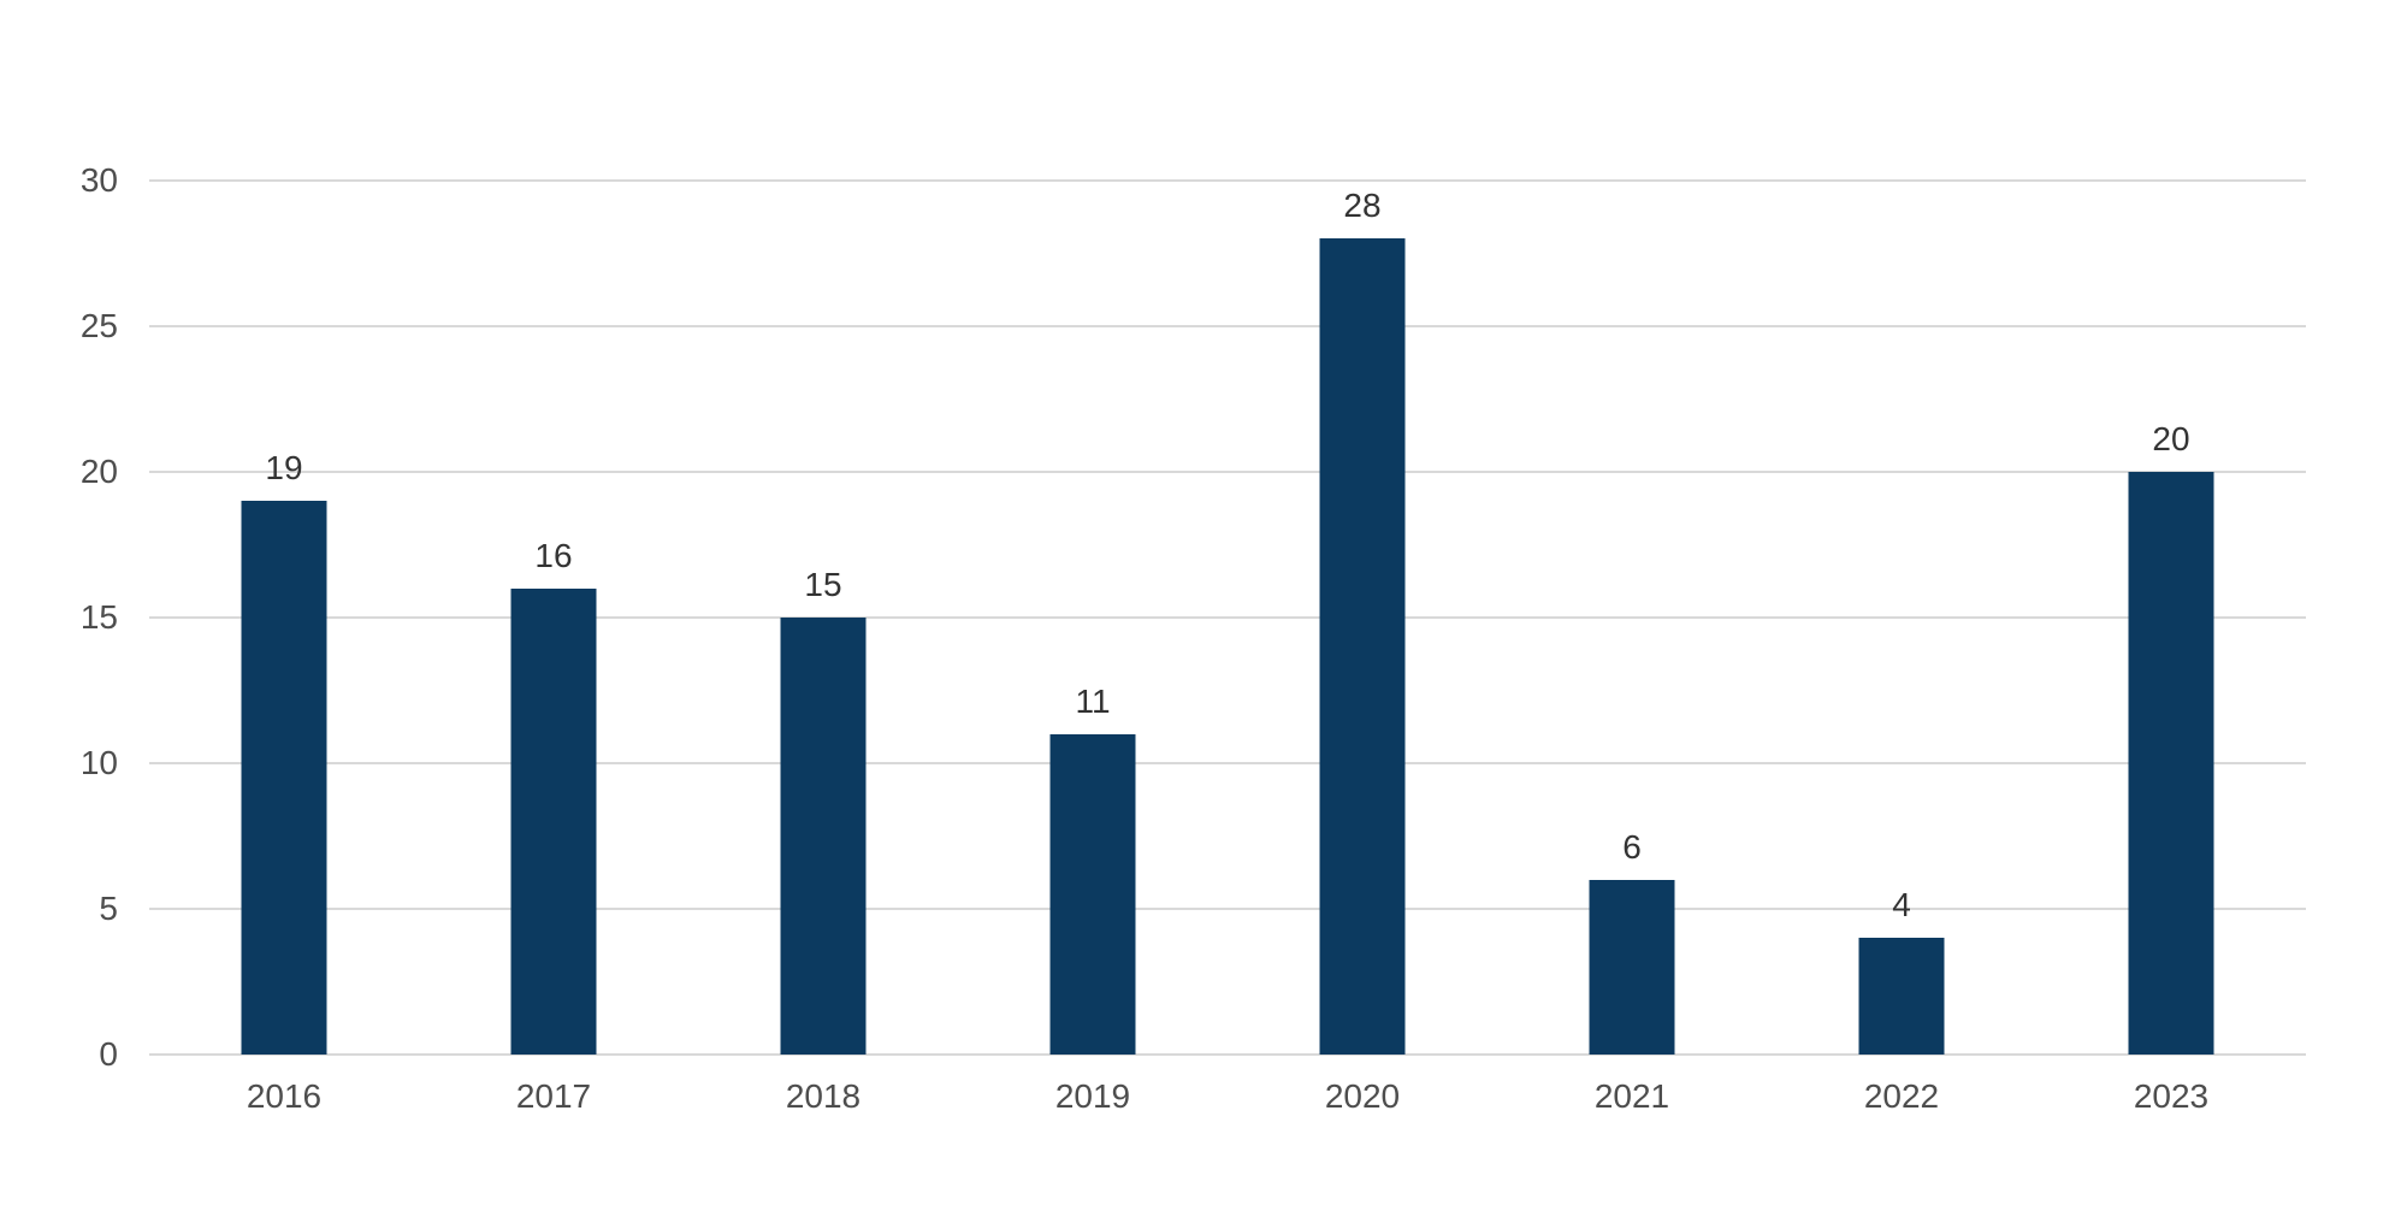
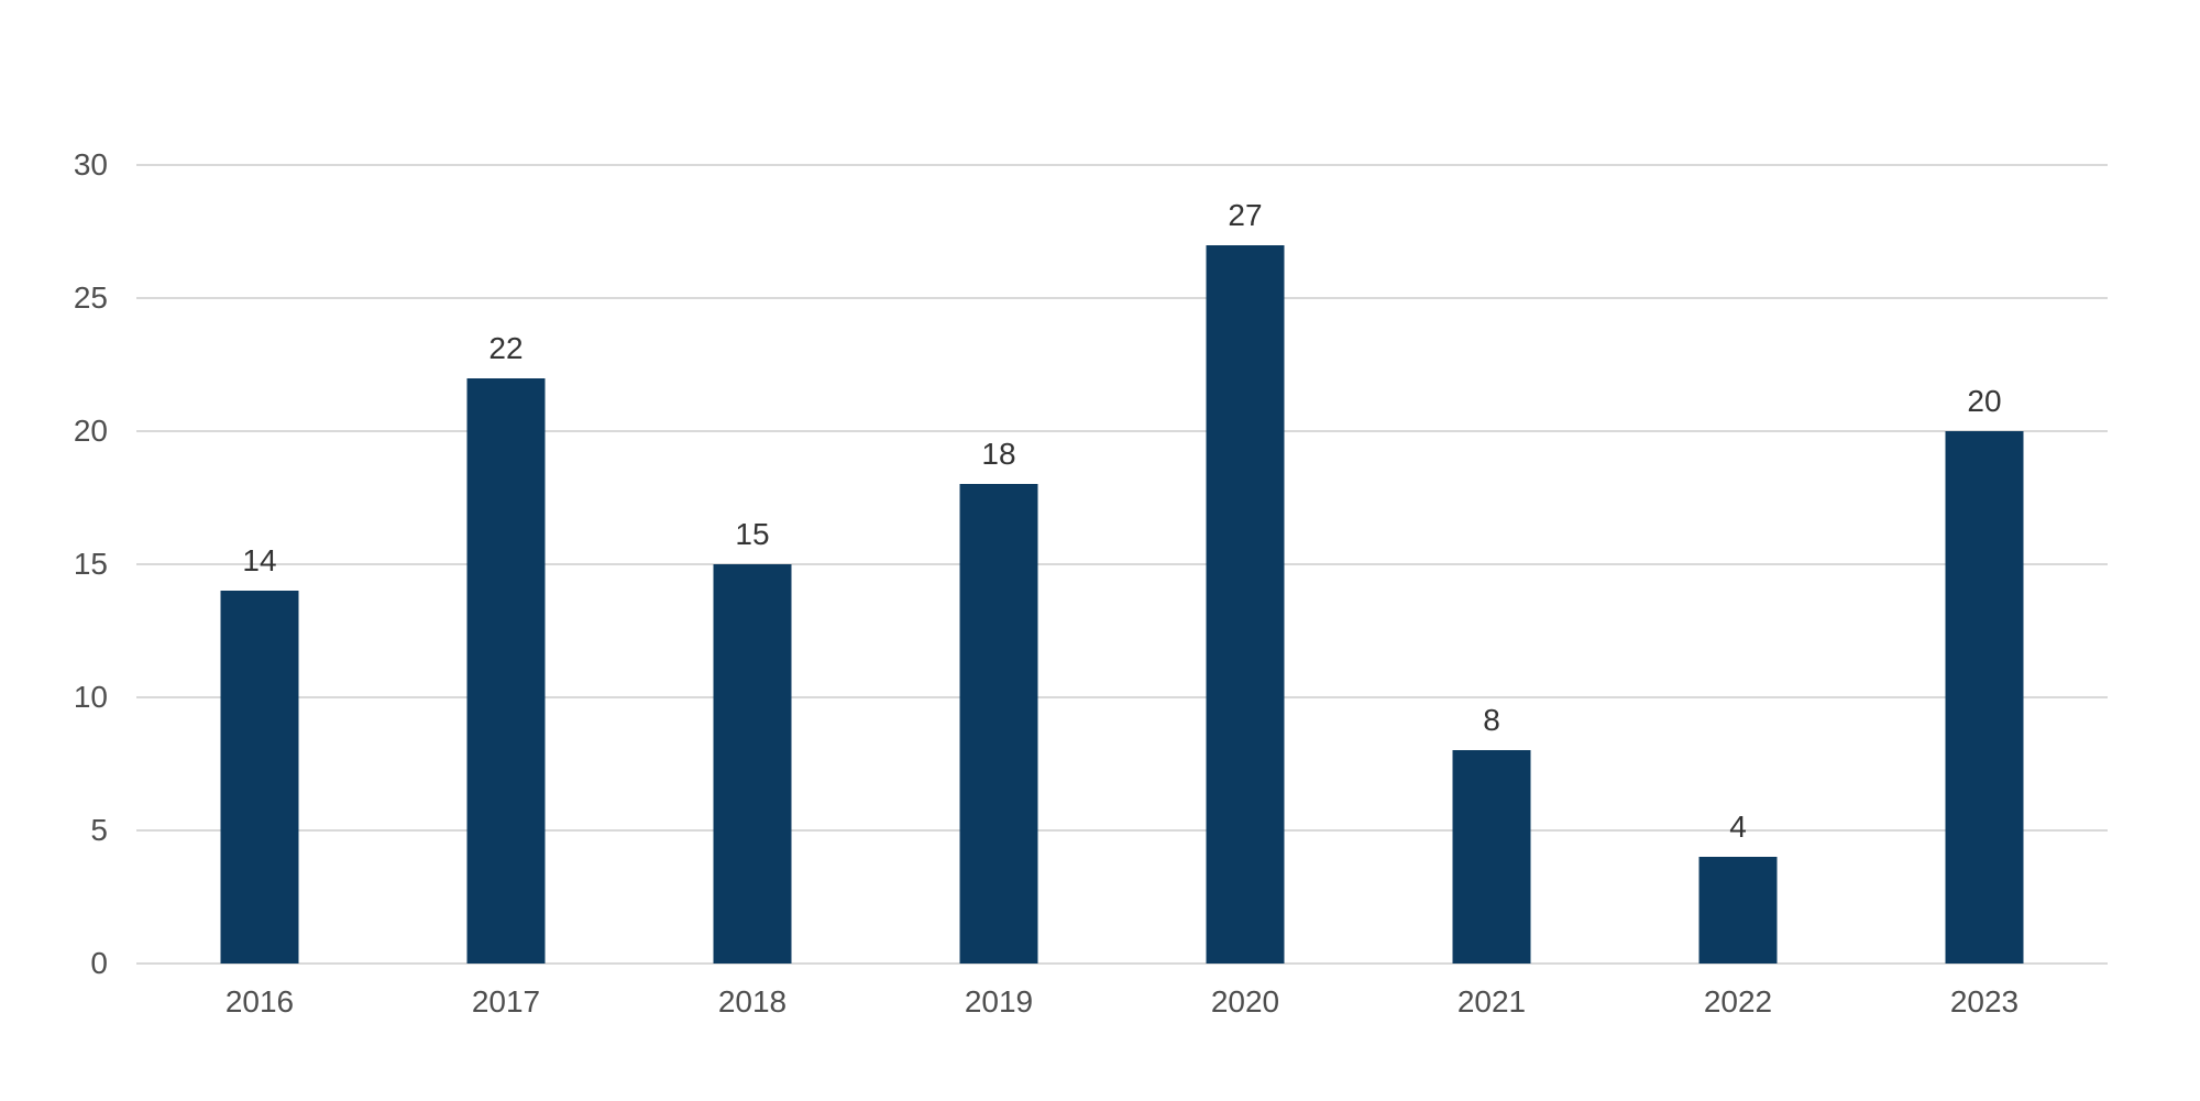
2016: 19 -> 14
2017: 16 -> 22
2019: 11 -> 18
2020: 28 -> 27
2021: 6 -> 8
